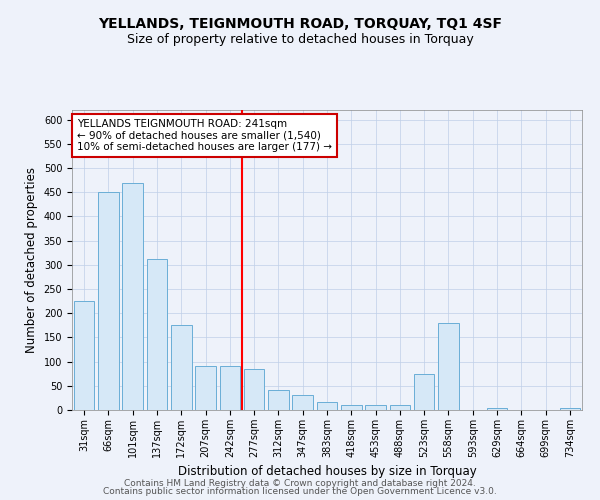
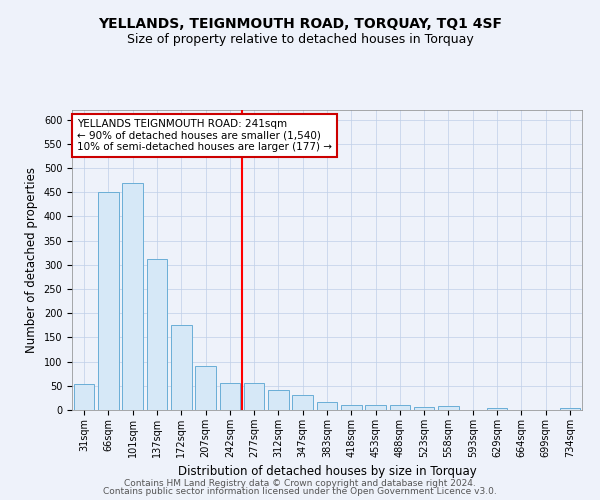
31sqm: 225 -> 53
242sqm: 90 -> 55
277sqm: 85 -> 55
523sqm: 75 -> 6
558sqm: 180 -> 9
